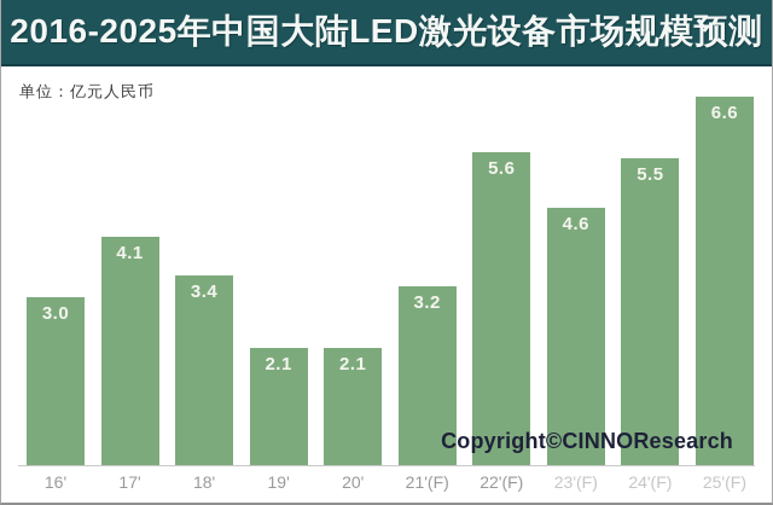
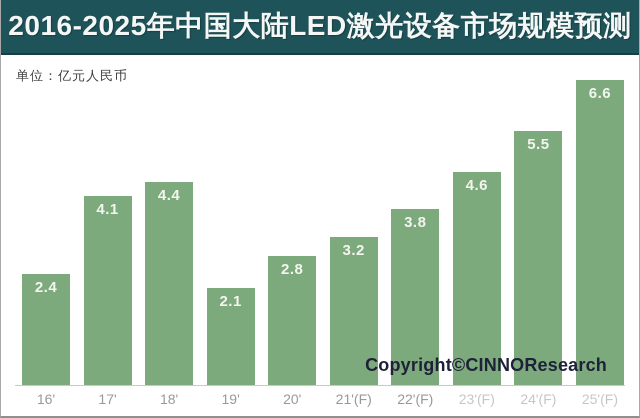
16': 3.0 -> 2.4
18': 3.4 -> 4.4
20': 2.1 -> 2.8
22'(F): 5.6 -> 3.8
